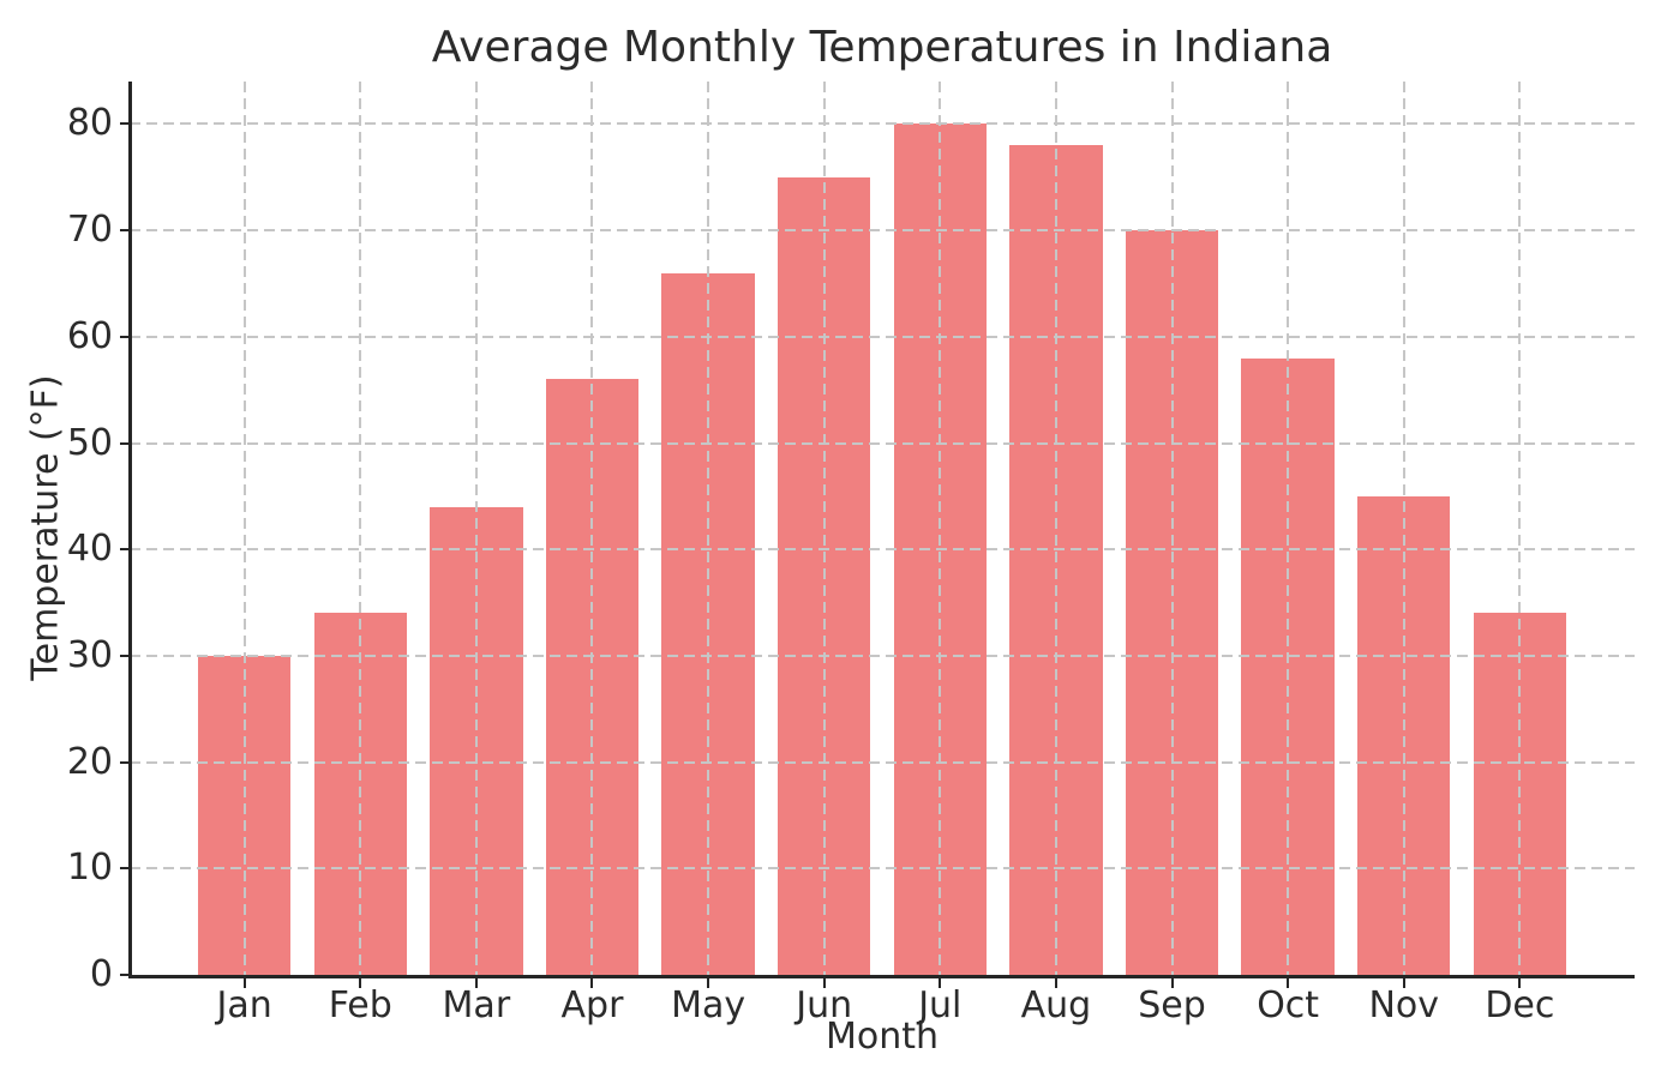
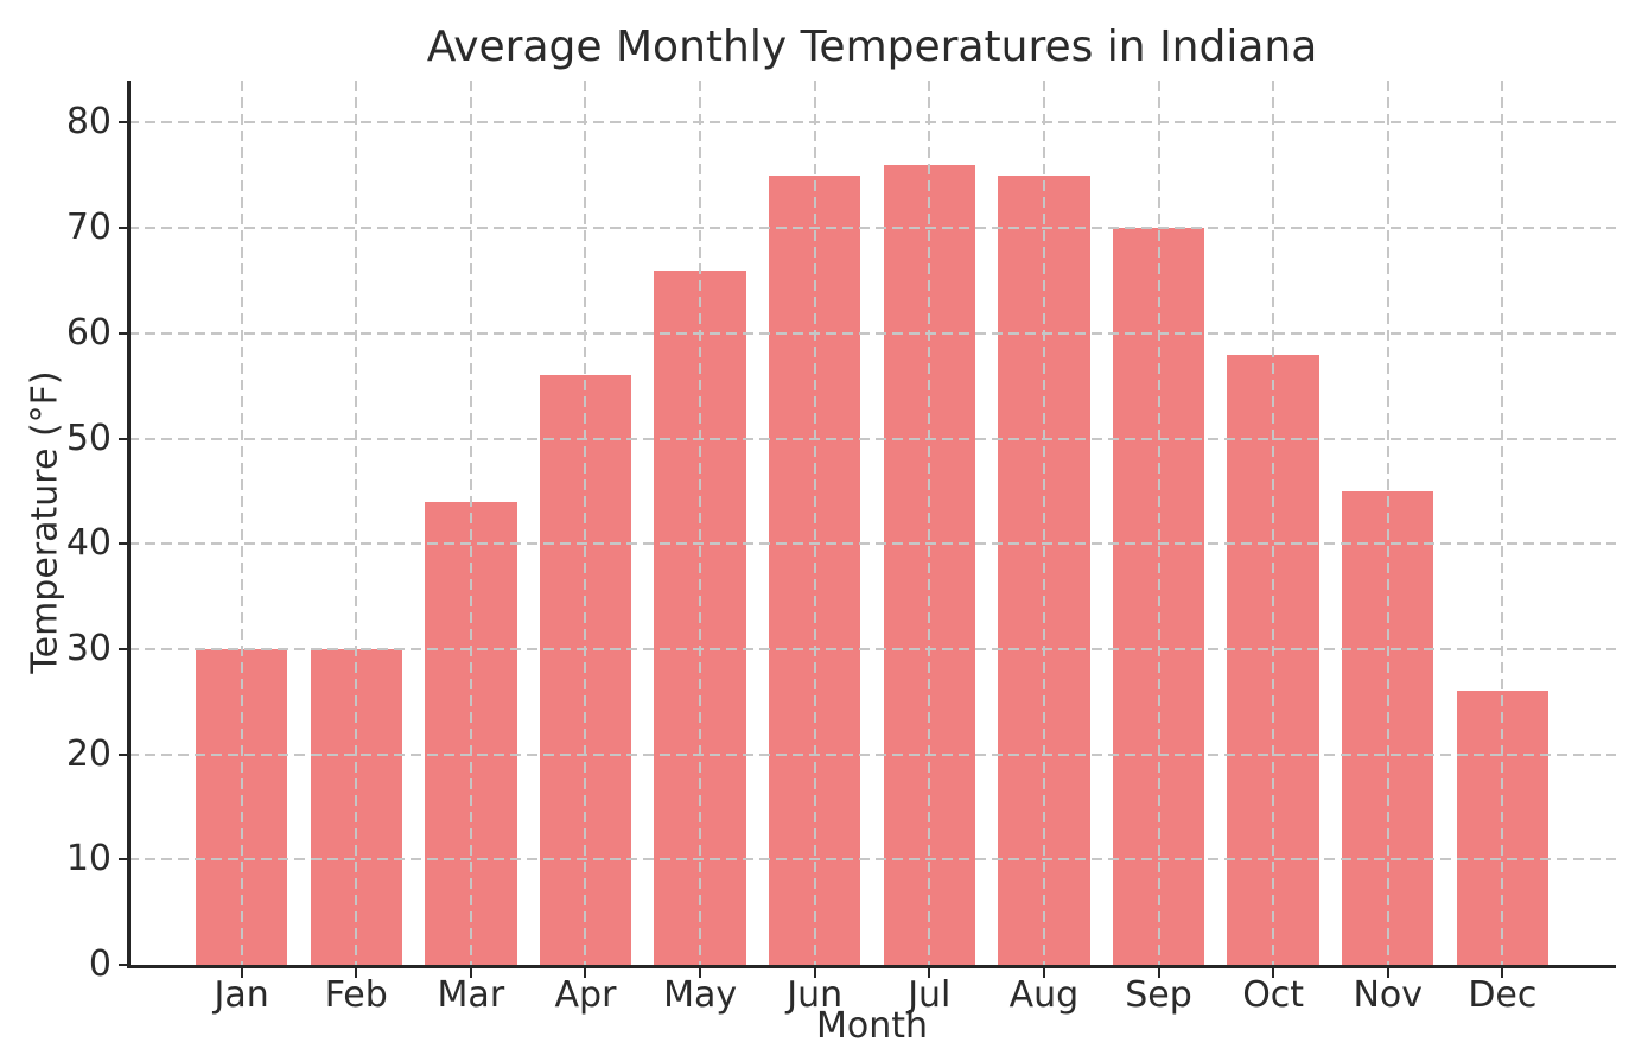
Feb: 34 -> 30
Jul: 80 -> 76
Aug: 78 -> 75
Dec: 34 -> 26
